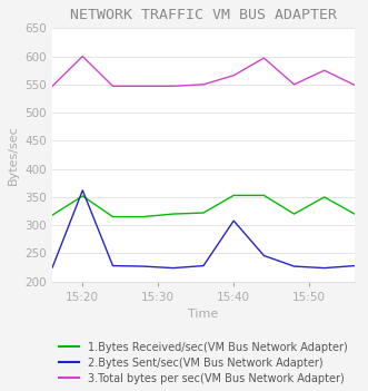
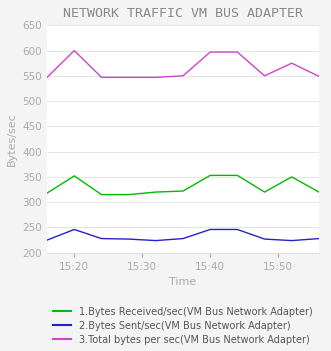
2.Bytes Sent/sec(VM Bus Network Adapter)/15:20: 362 -> 246
2.Bytes Sent/sec(VM Bus Network Adapter)/15:40: 308 -> 246
3.Total bytes per sec(VM Bus Network Adapter)/15:40: 566 -> 597
